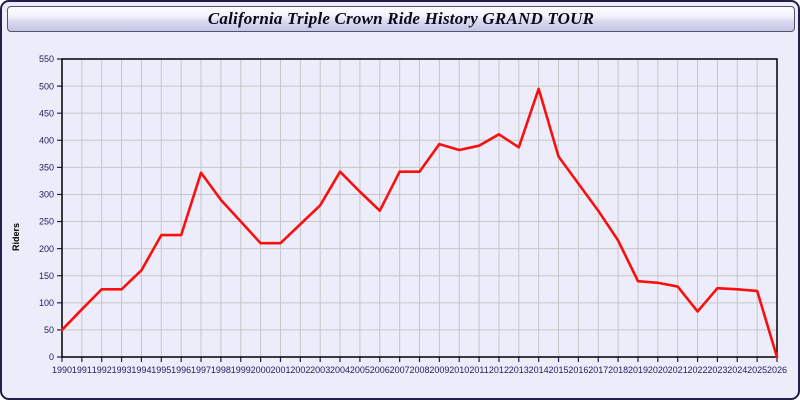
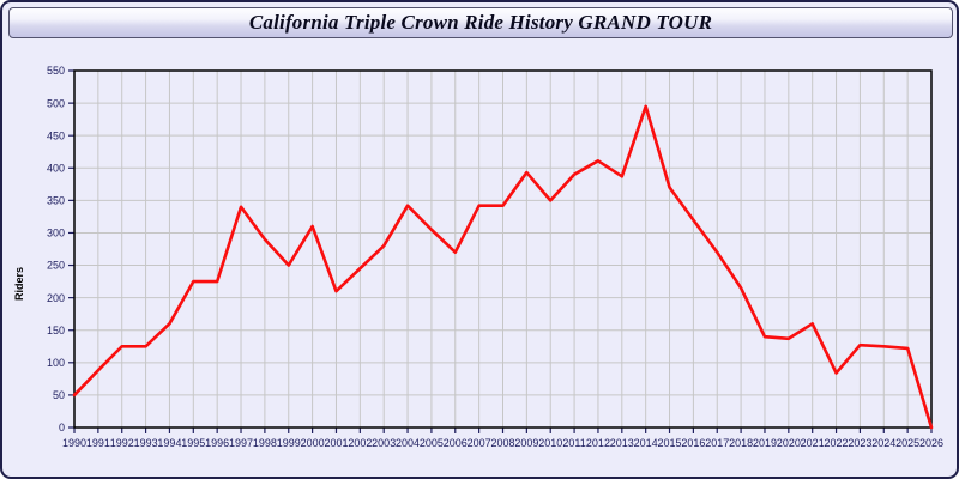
2000: 210 -> 310
2010: 380 -> 350
2021: 130 -> 160
